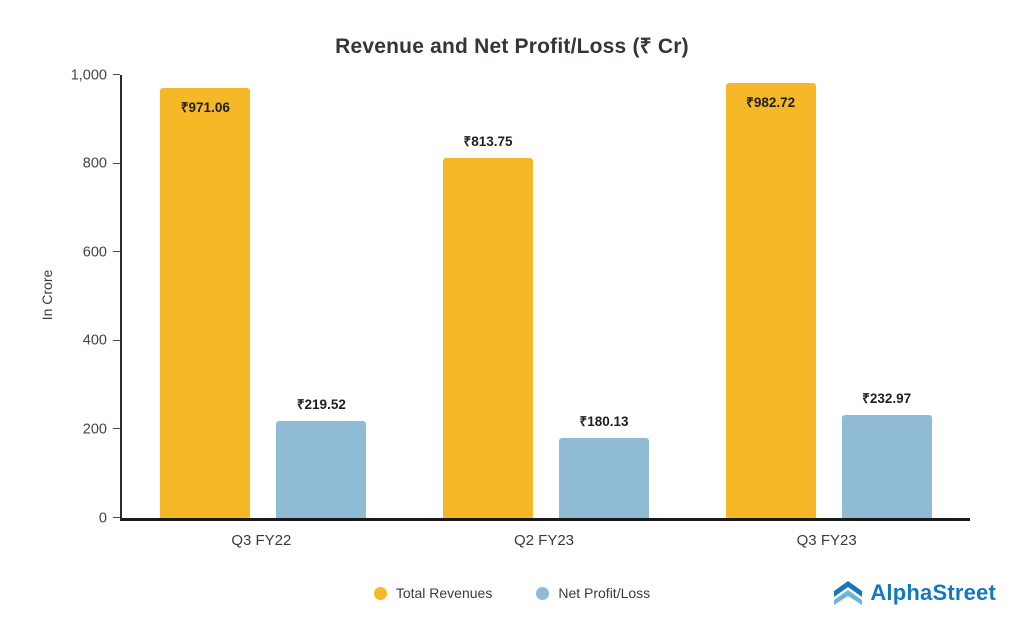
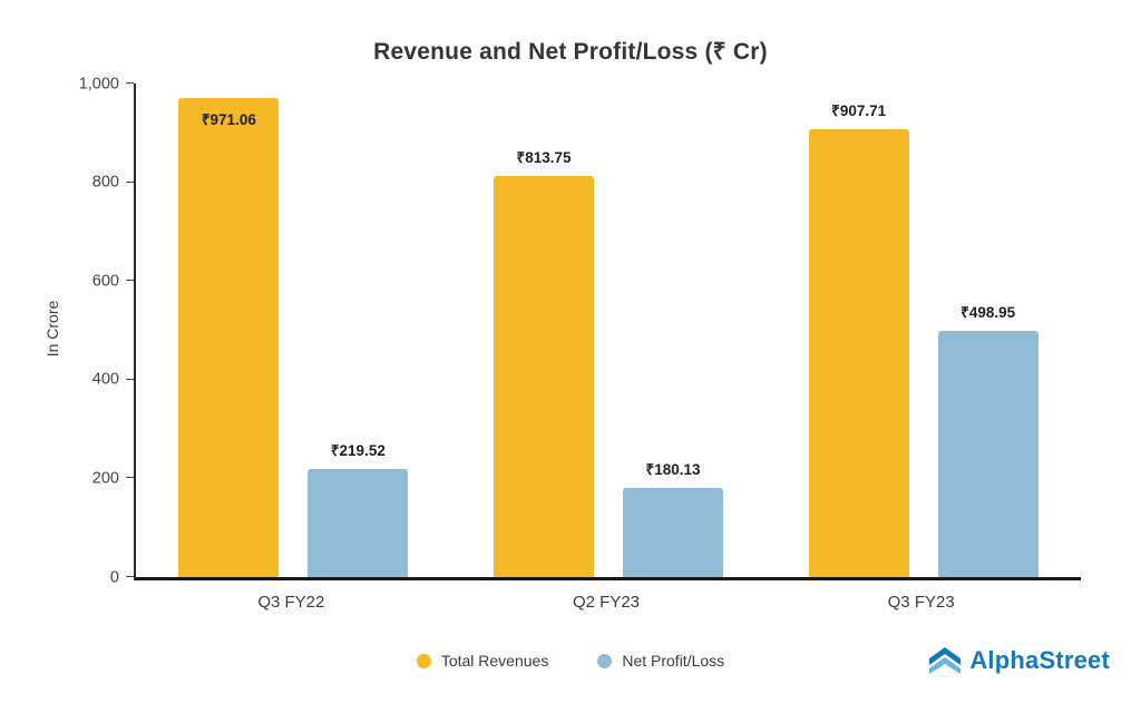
Total Revenues/Q3 FY23: 982.72 -> 907.71
Net Profit/Loss/Q3 FY23: 232.97 -> 498.95
